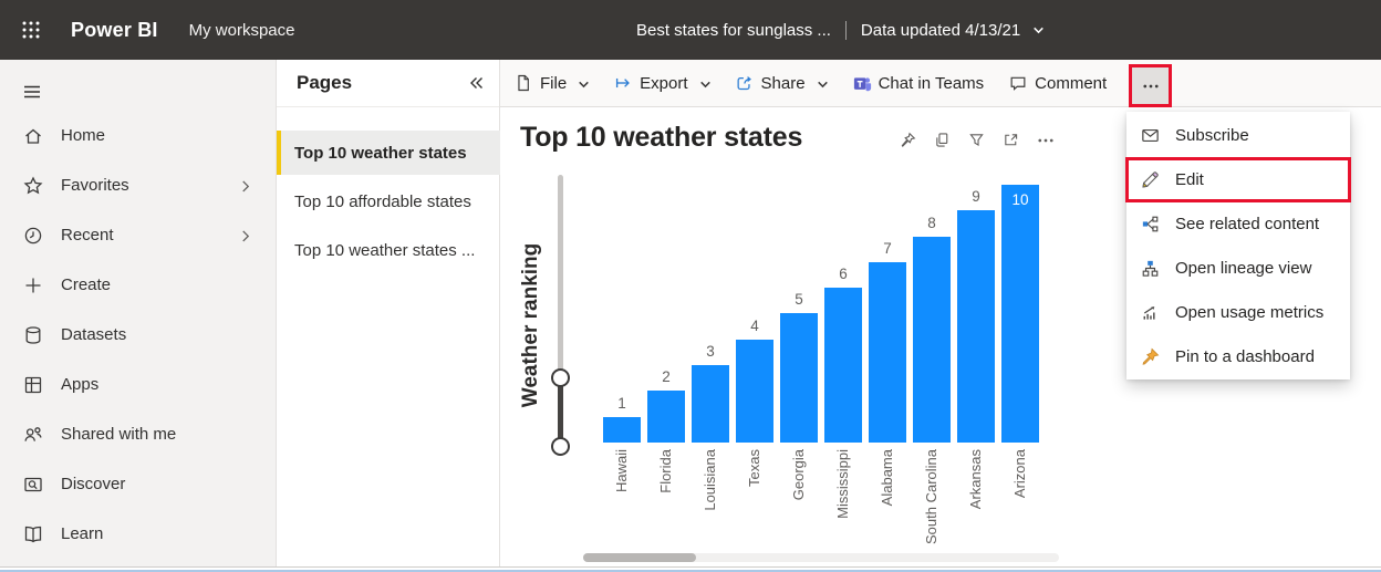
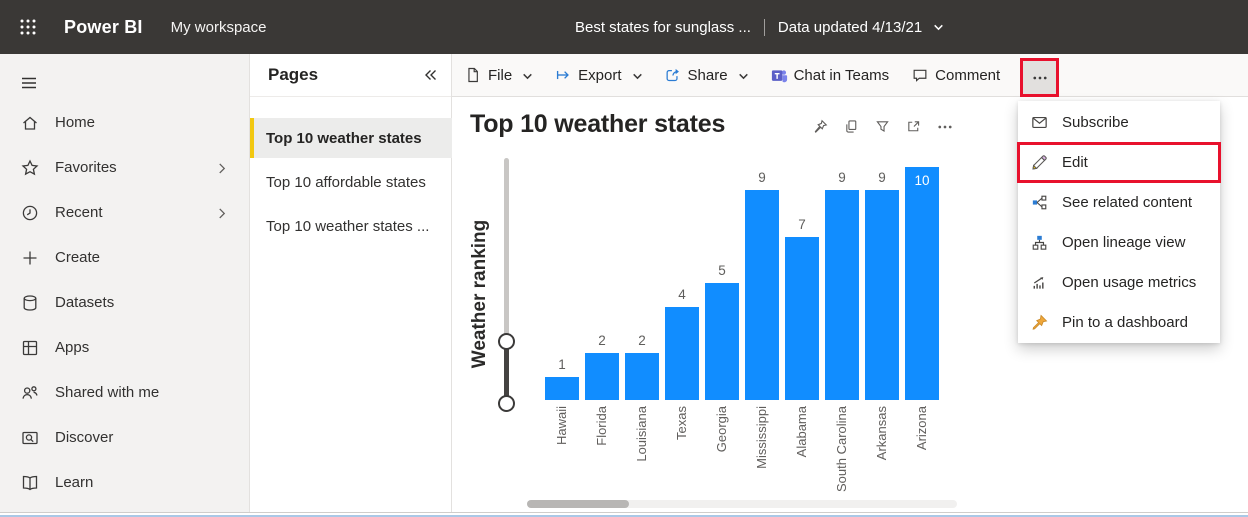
Louisiana: 3 -> 2
Mississippi: 6 -> 9
South Carolina: 8 -> 9
